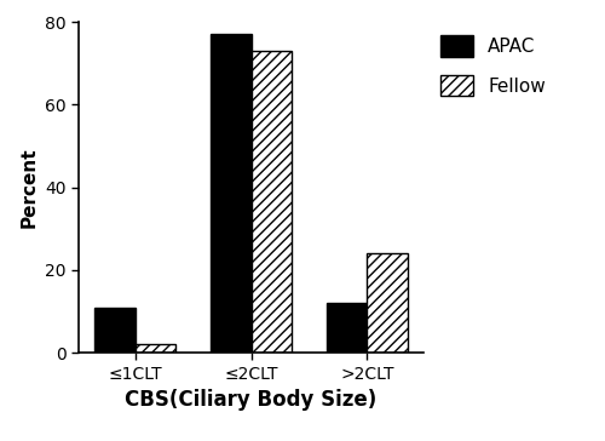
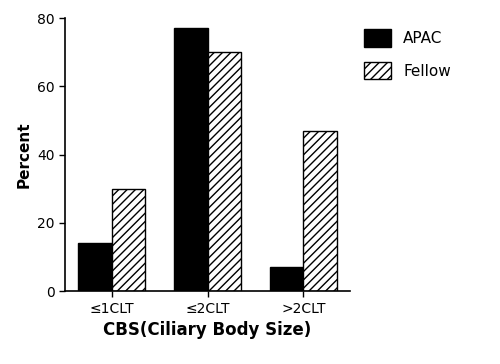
APAC/≤1CLT: 11 -> 14
Fellow/≤1CLT: 2 -> 30
Fellow/≤2CLT: 73 -> 70
APAC/>2CLT: 12 -> 7
Fellow/>2CLT: 24 -> 47
